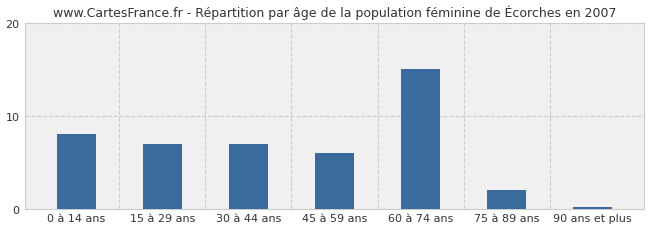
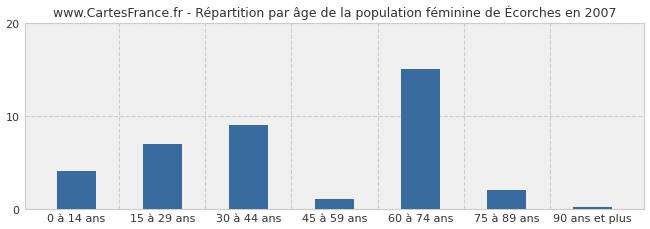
0 à 14 ans: 8.0 -> 4.0
30 à 44 ans: 7.0 -> 9.0
45 à 59 ans: 6.0 -> 1.0
